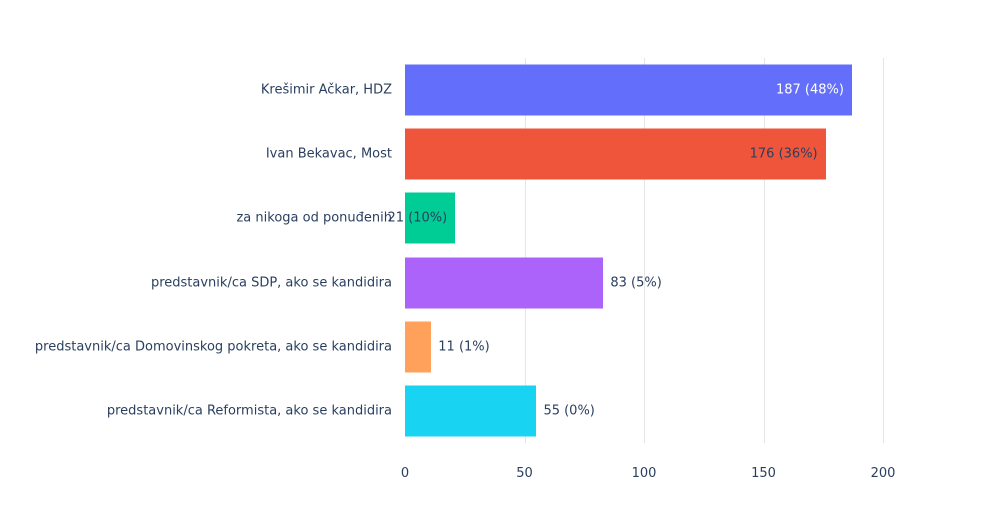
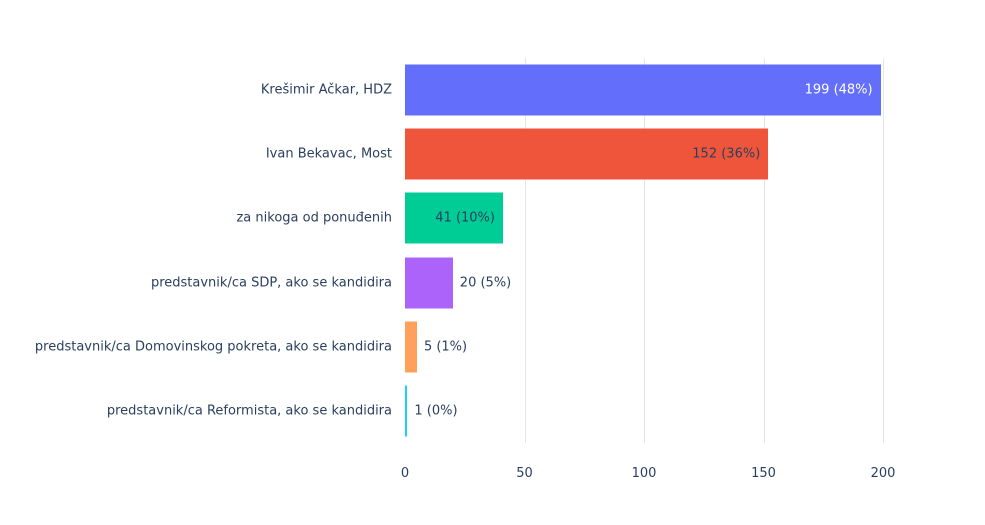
Krešimir Ačkar, HDZ: 187 -> 199
Ivan Bekavac, Most: 176 -> 152
za nikoga od ponuđenih: 21 -> 41
predstavnik/ca SDP, ako se kandidira: 83 -> 20
predstavnik/ca Domovinskog pokreta, ako se kandidira: 11 -> 5
predstavnik/ca Reformista, ako se kandidira: 55 -> 1
